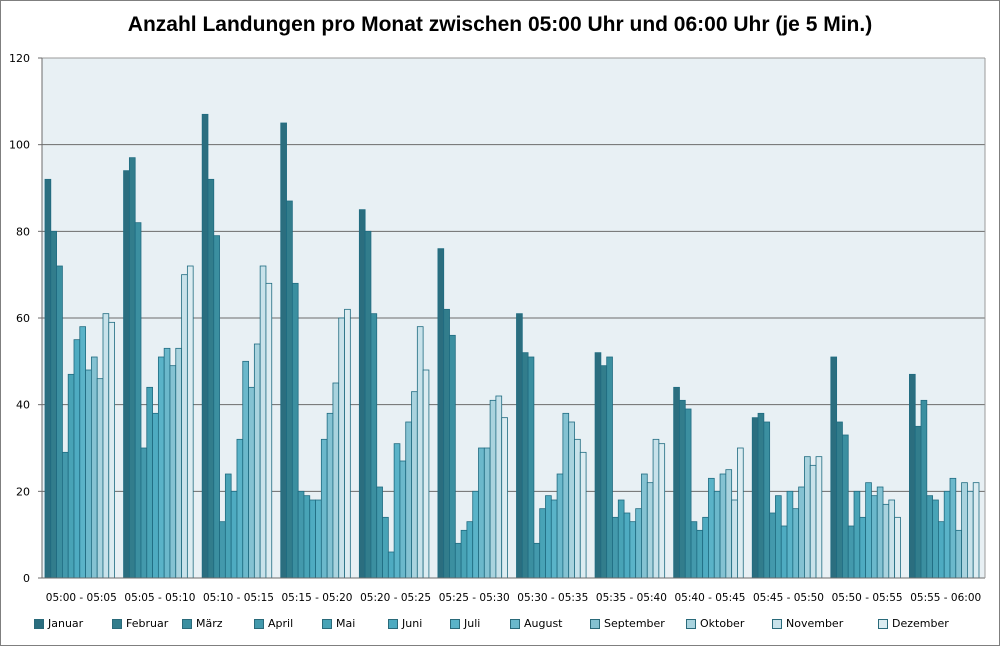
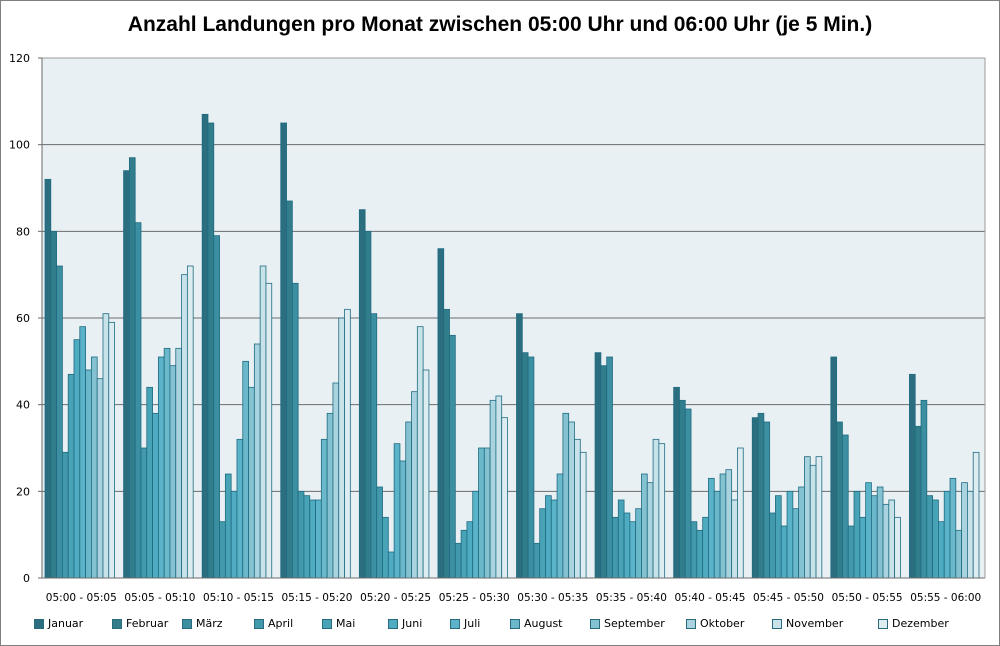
Februar/05:10 - 05:15: 92 -> 105
Dezember/05:55 - 06:00: 22 -> 29
